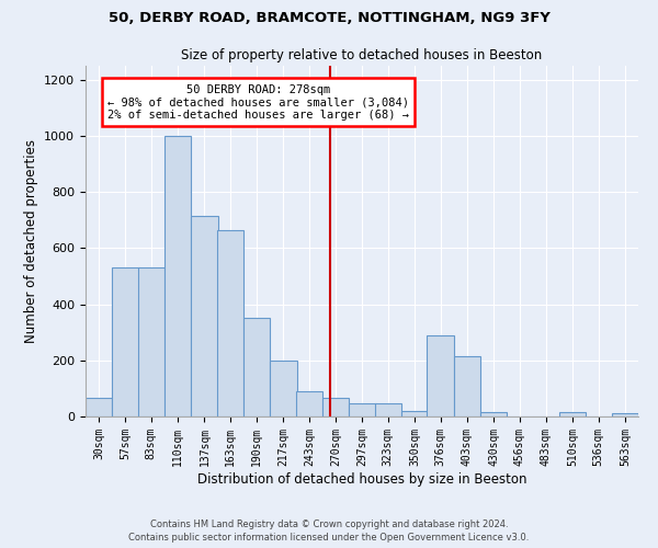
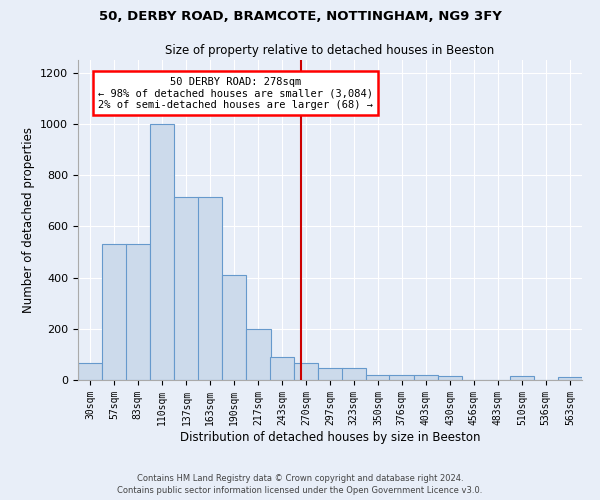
163sqm: 665 -> 715
190sqm: 350 -> 410
376sqm: 290 -> 20
403sqm: 215 -> 20
